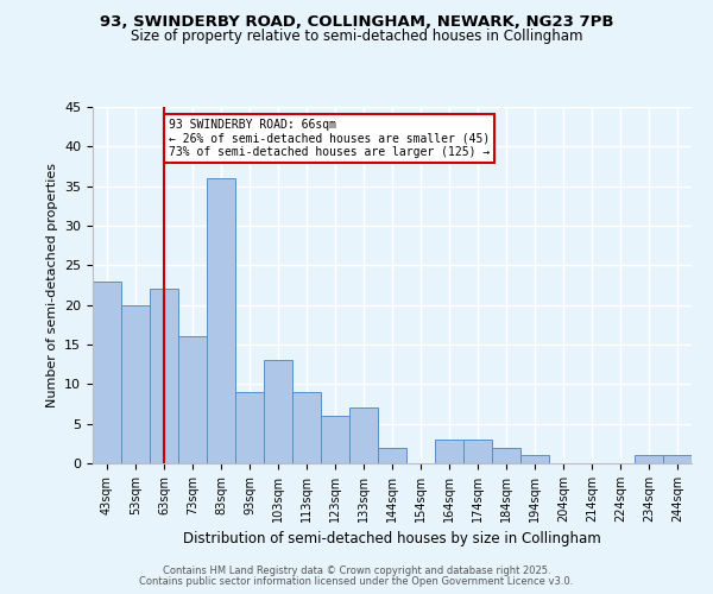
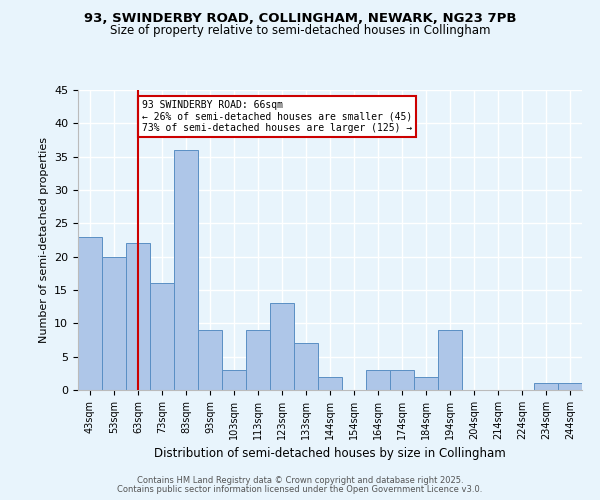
103sqm: 13 -> 3
123sqm: 6 -> 13
194sqm: 1 -> 9
